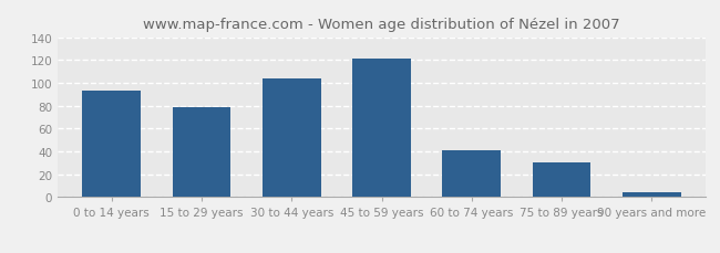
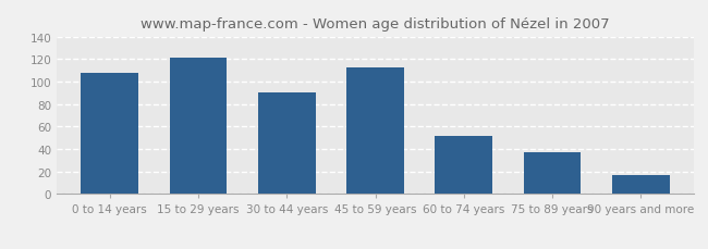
0 to 14 years: 93 -> 108
15 to 29 years: 79 -> 121
30 to 44 years: 104 -> 90
45 to 59 years: 121 -> 112
60 to 74 years: 41 -> 52
75 to 89 years: 30 -> 37
90 years and more: 4 -> 17
